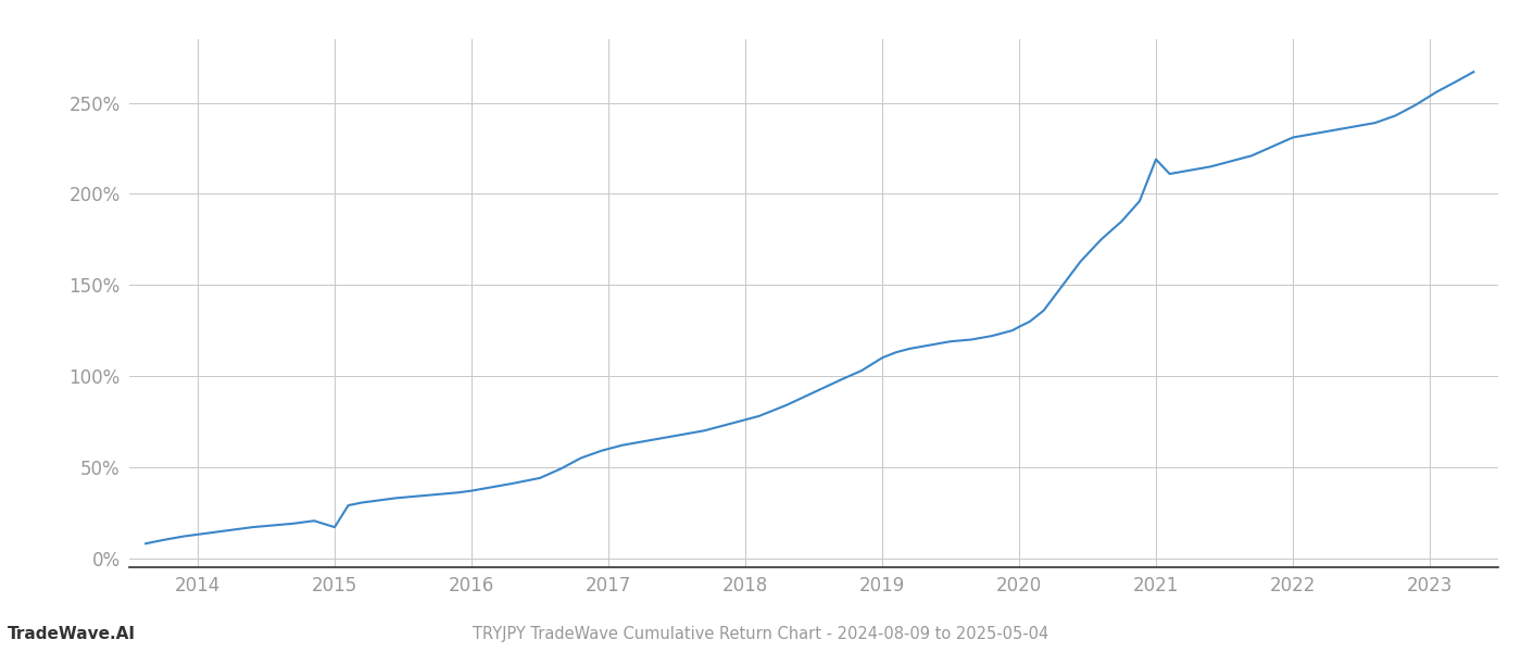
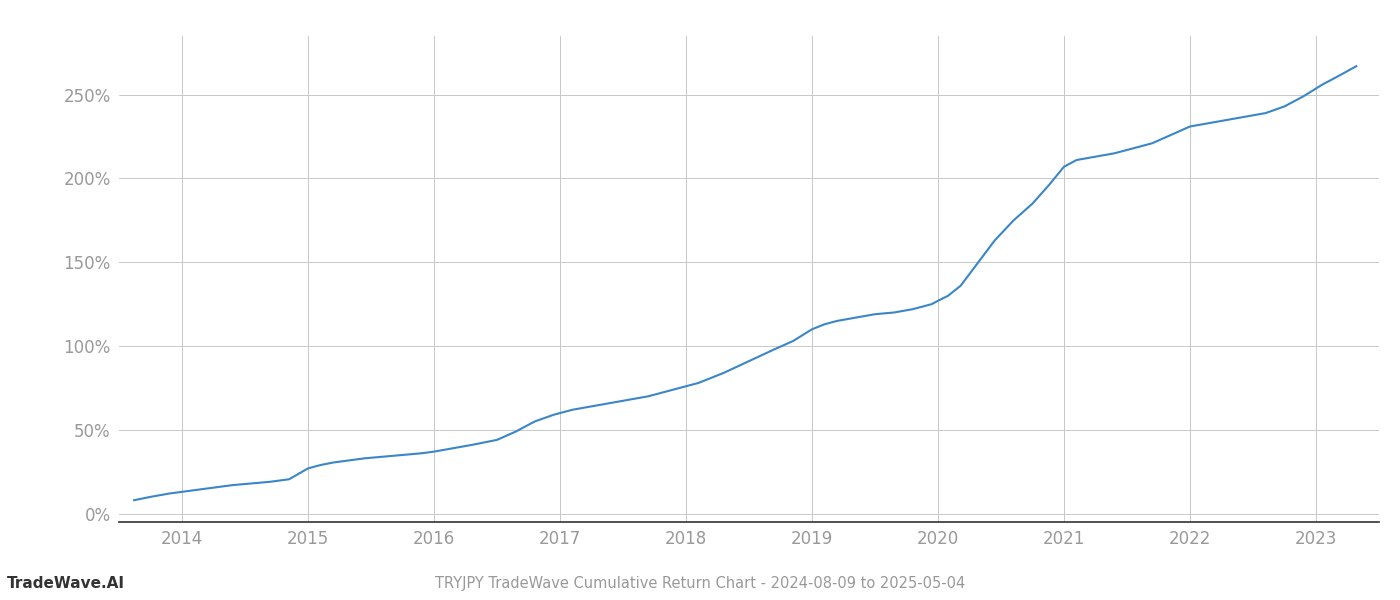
2015: 17% -> 27%
2021: 219% -> 207%
